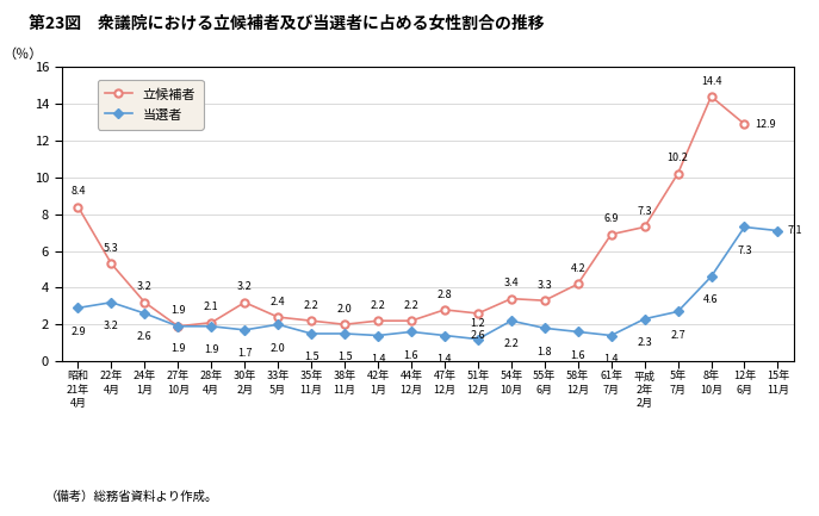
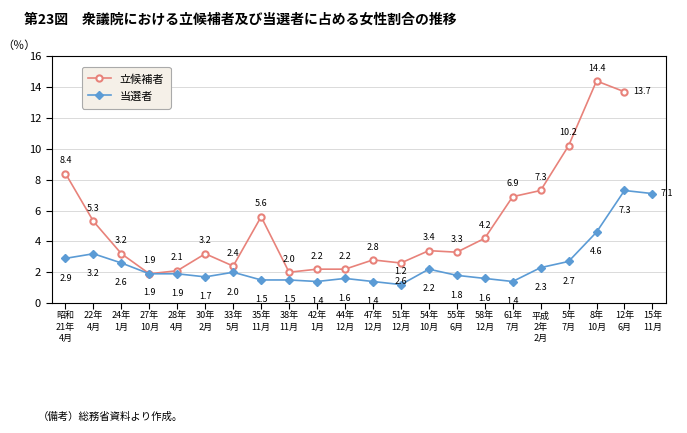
立候補者/35年 11月: 2.2 -> 5.6
立候補者/12年 6月: 12.9 -> 13.7
